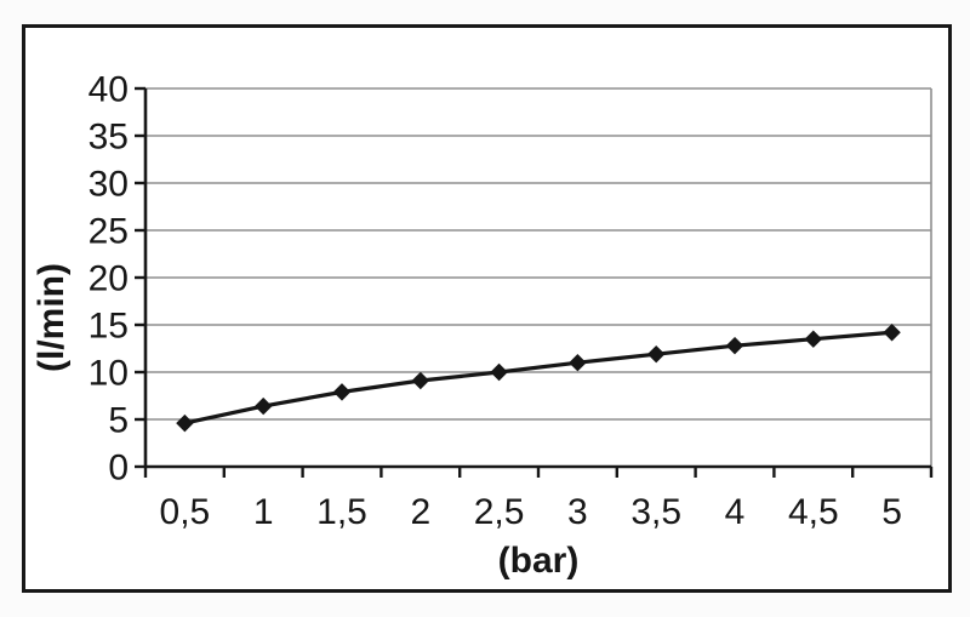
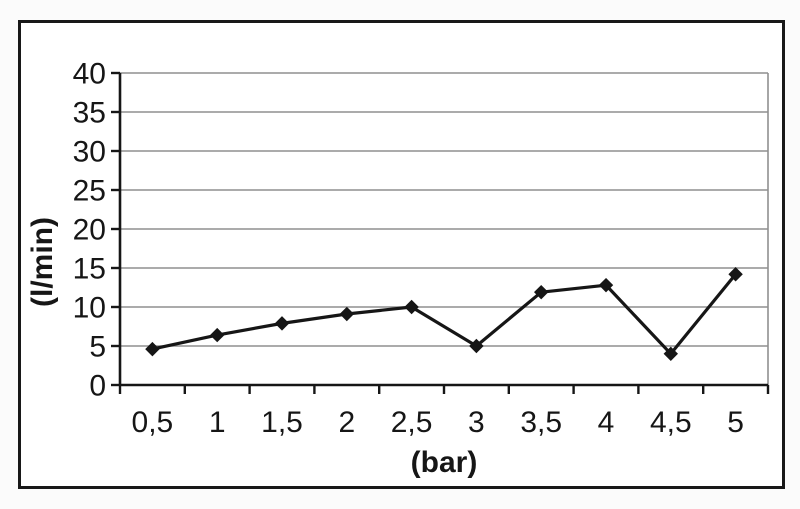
3: 11 -> 5
4,5: 14 -> 4
